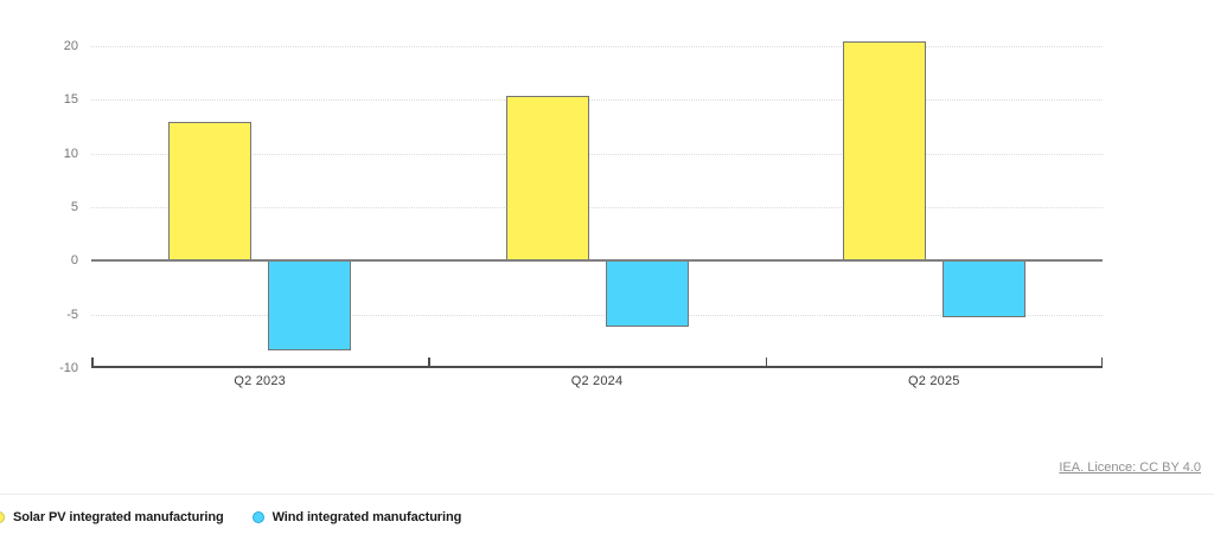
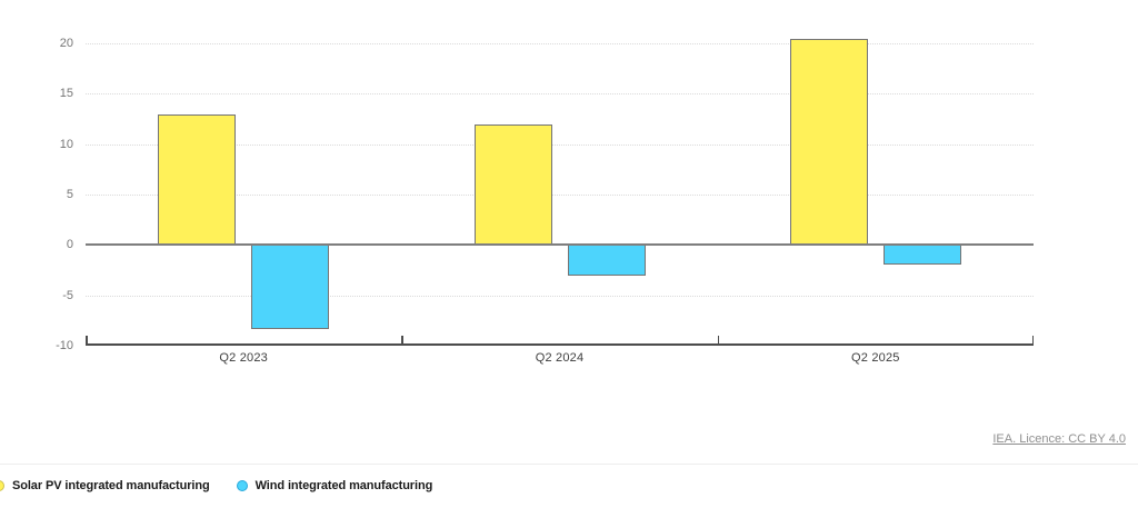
Solar PV integrated manufacturing/Q2 2024: 15 -> 12
Wind integrated manufacturing/Q2 2024: -6 -> -3
Wind integrated manufacturing/Q2 2025: -5 -> -2
